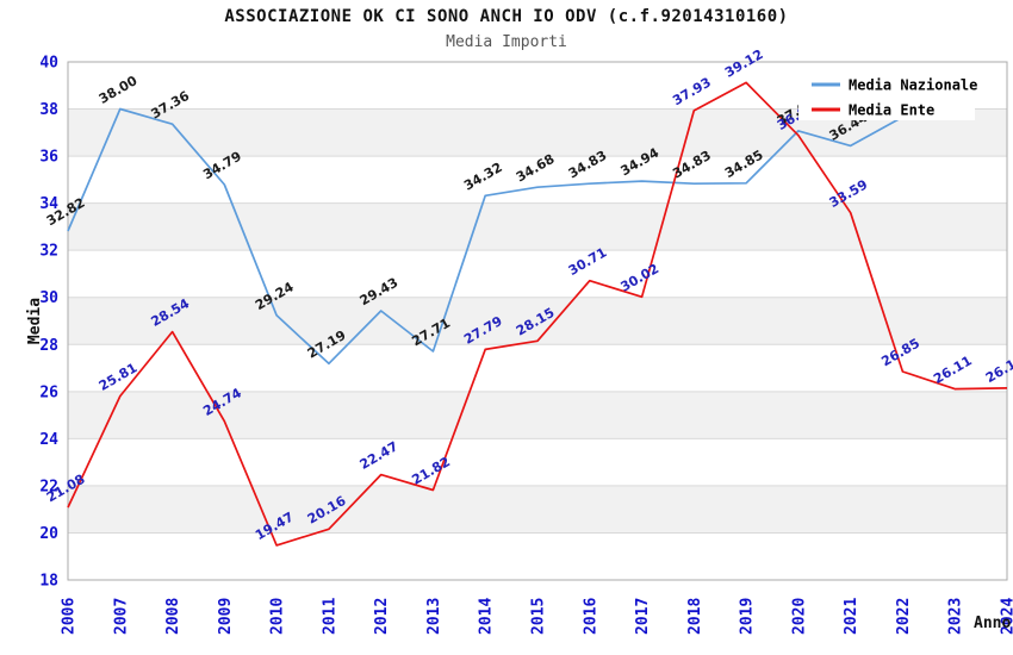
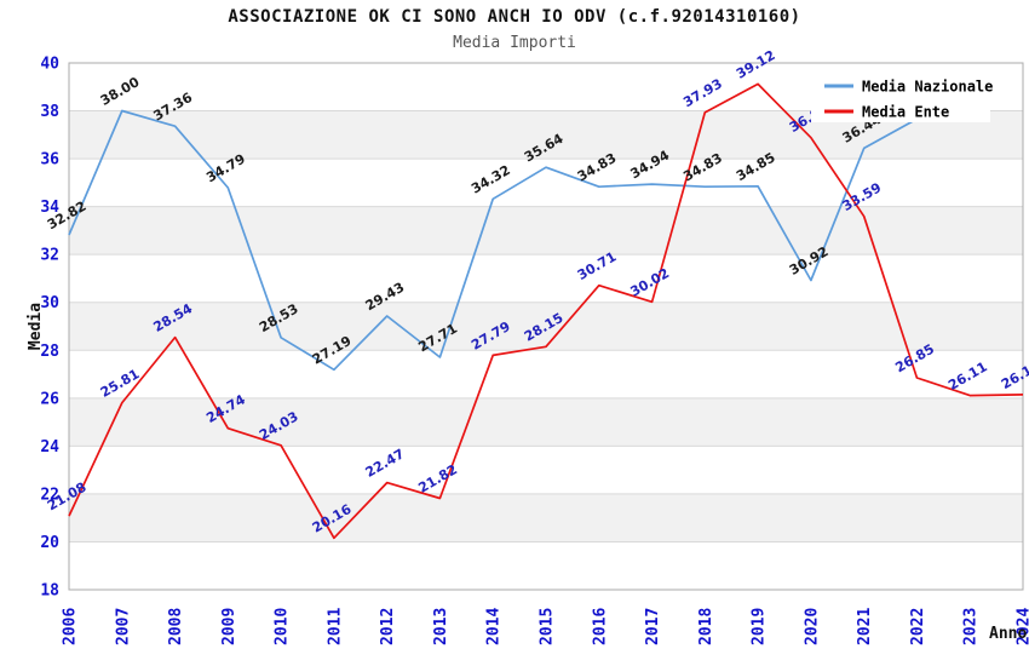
Media Nazionale/2010: 29.24 -> 28.53
Media Ente/2010: 19.47 -> 24.03
Media Nazionale/2015: 34.68 -> 35.64
Media Nazionale/2020: 37.07 -> 30.92
